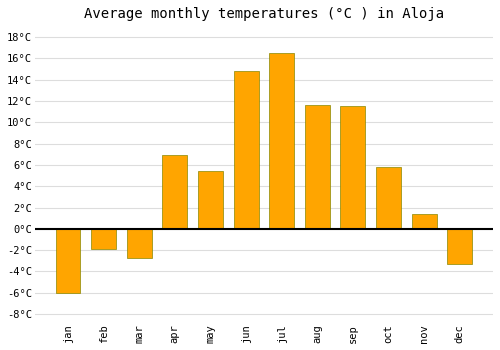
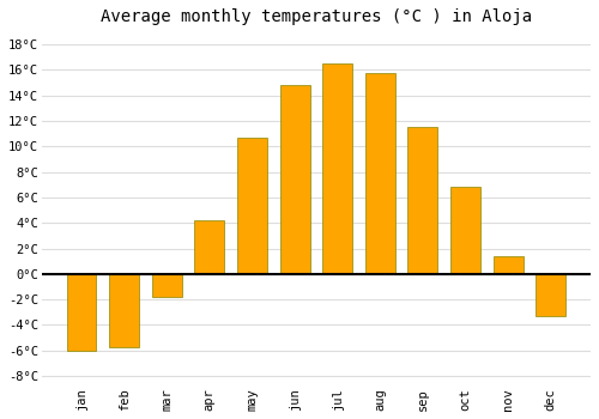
feb: -1.9°C -> -5.7°C
mar: -2.7°C -> -1.8°C
apr: 6.9°C -> 4.2°C
may: 5.4°C -> 10.7°C
aug: 11.6°C -> 15.7°C
oct: 5.8°C -> 6.8°C
